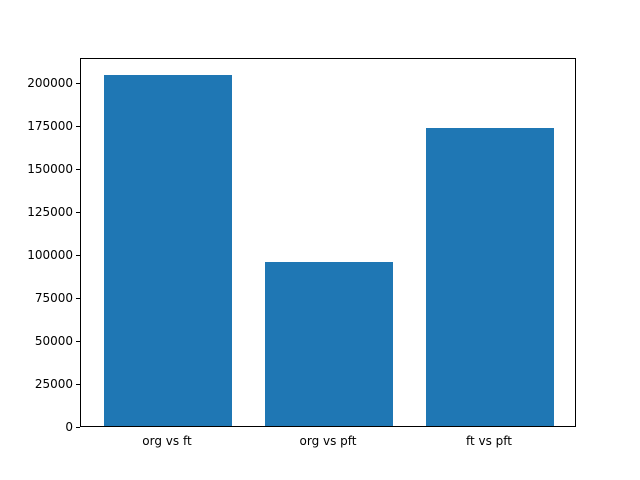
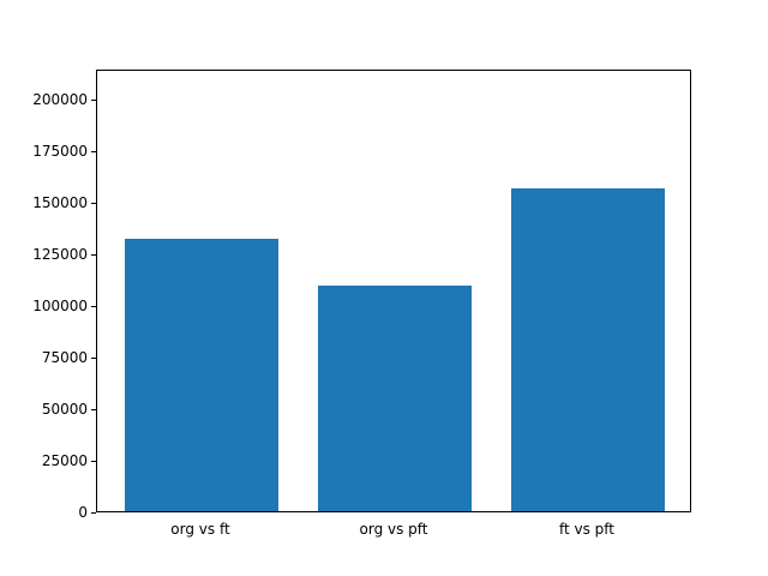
org vs ft: 204000 -> 132000
org vs pft: 95000 -> 109000
ft vs pft: 173000 -> 156000
